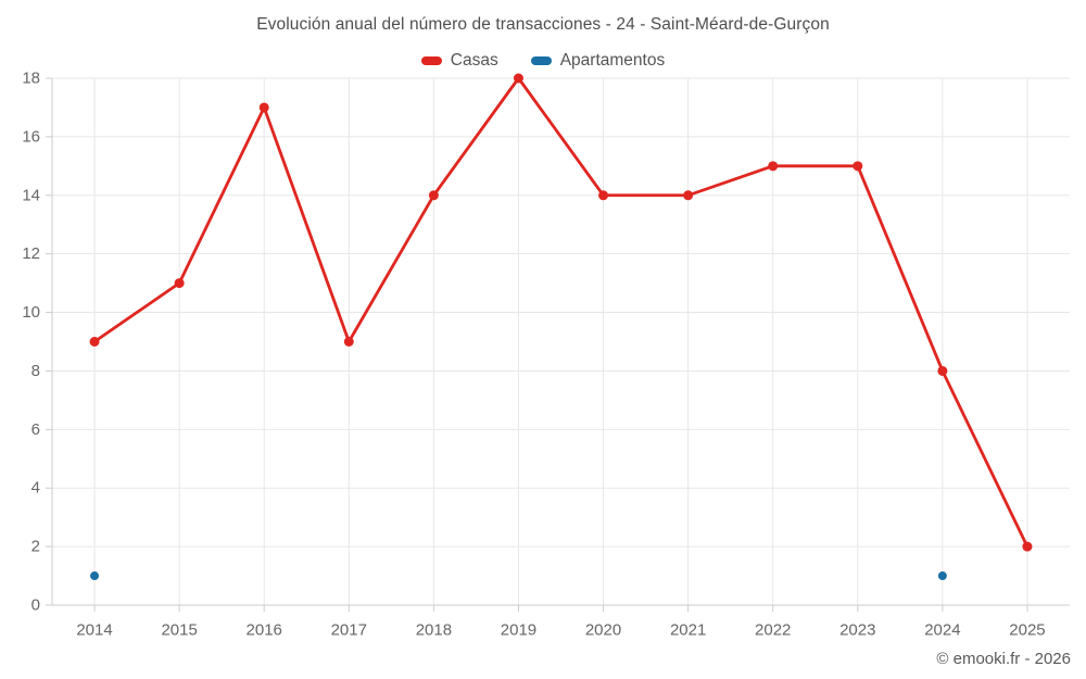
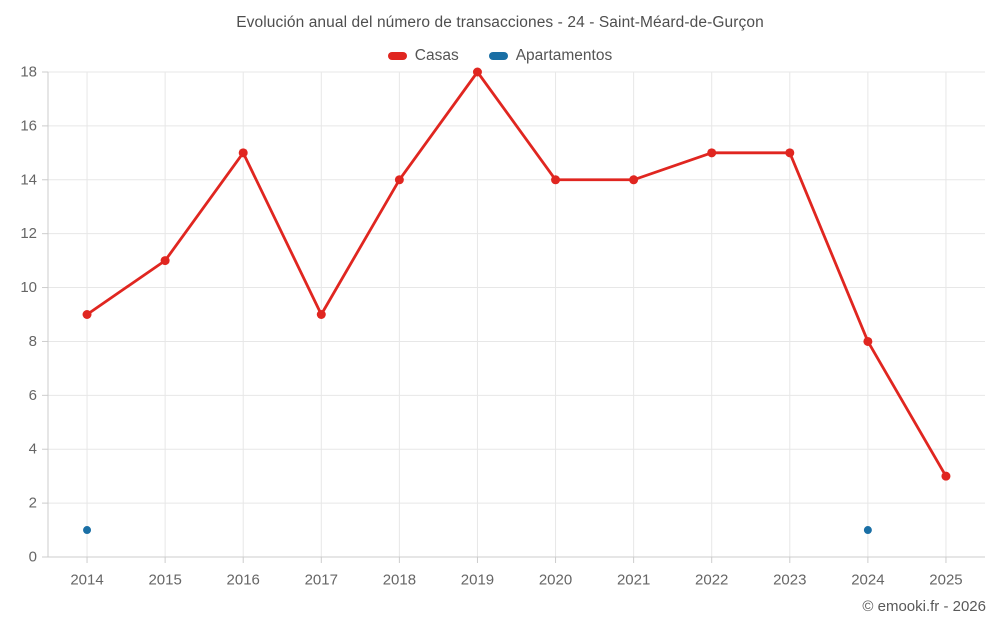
Casas/2016: 17 -> 15
Casas/2025: 2 -> 3
